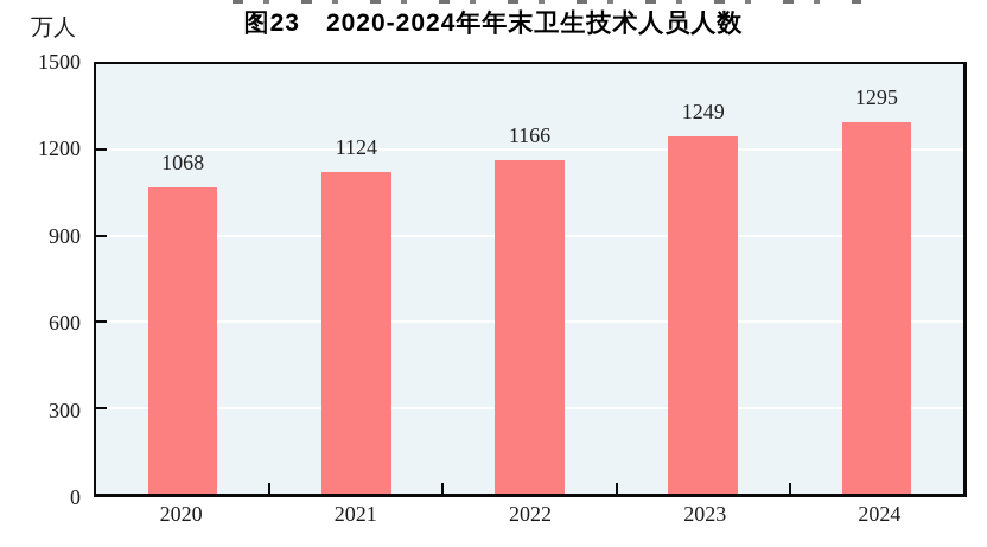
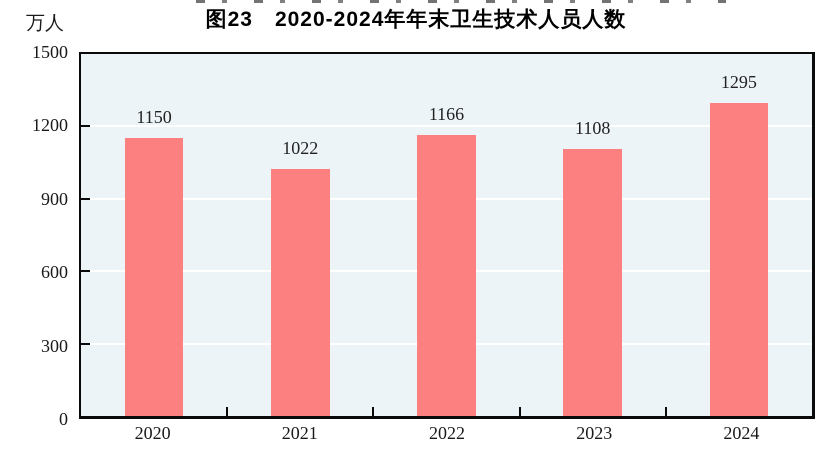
2020: 1068 -> 1150
2021: 1124 -> 1022
2023: 1249 -> 1108
